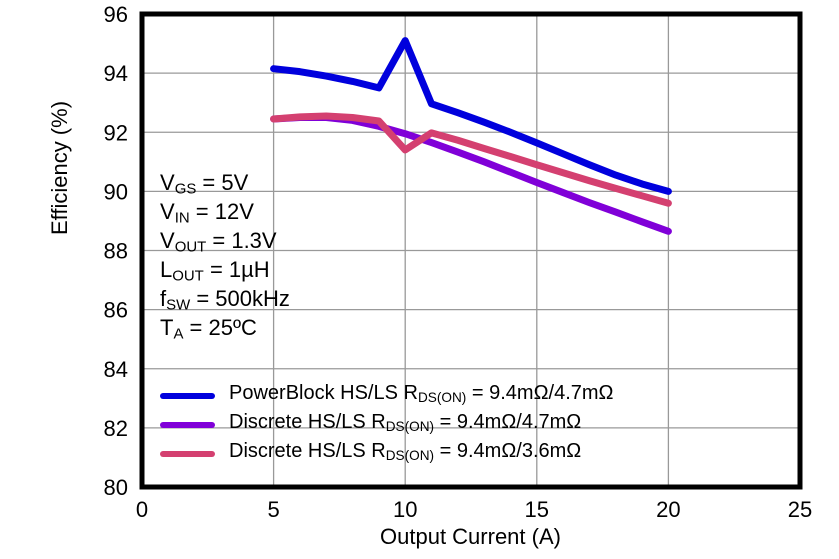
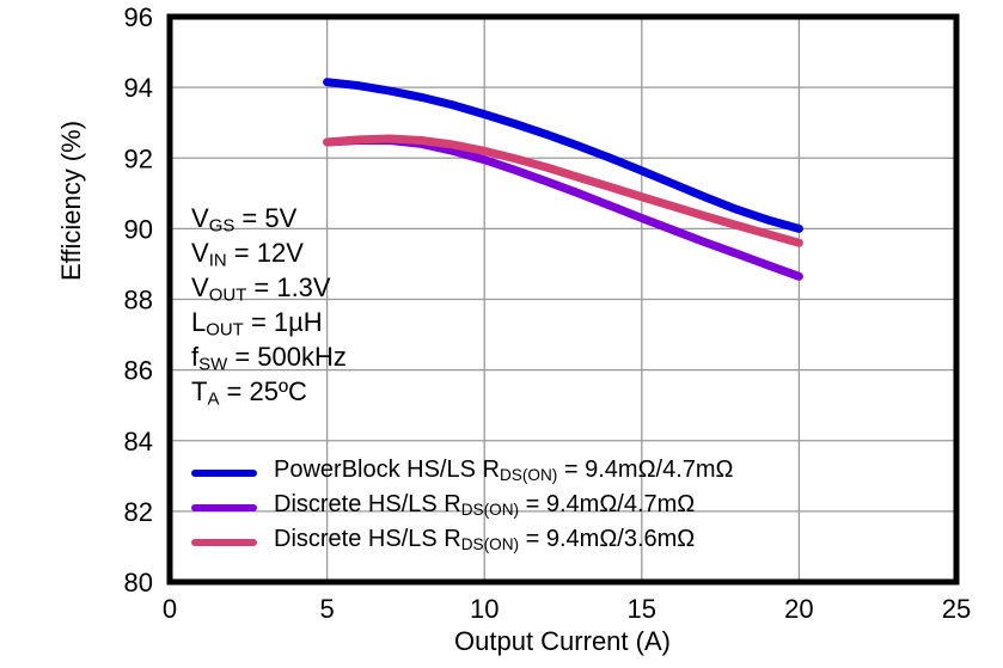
PowerBlock HS/LS RDS(ON) = 9.4mΩ/4.7mΩ/10: 95.1 -> 93.2
Discrete HS/LS RDS(ON) = 9.4mΩ/3.6mΩ/10: 91.4 -> 92.2
